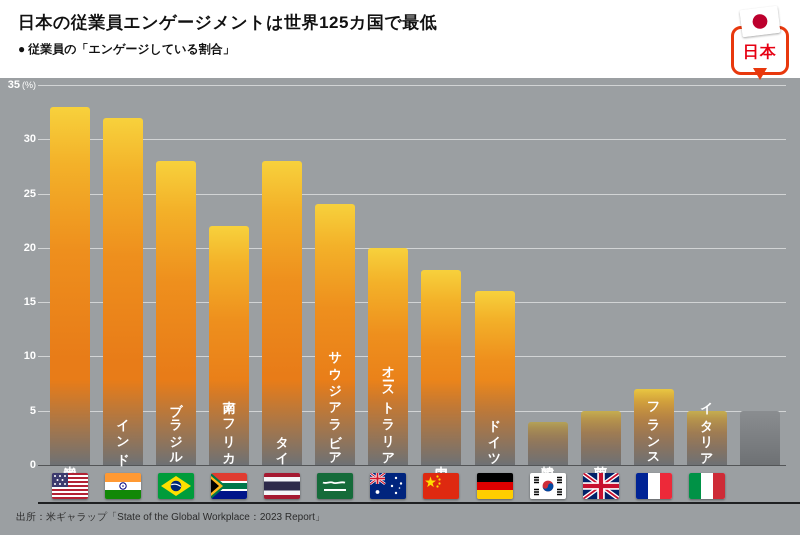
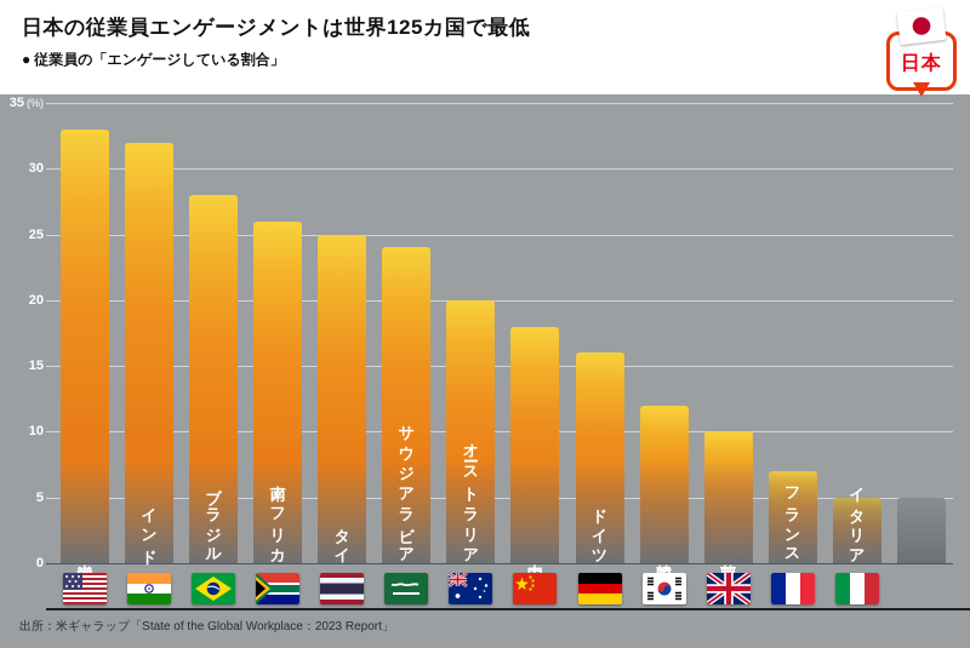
南アフリカ: 22 -> 26
タイ: 28 -> 25
韓国: 4 -> 12
英国: 5 -> 10
